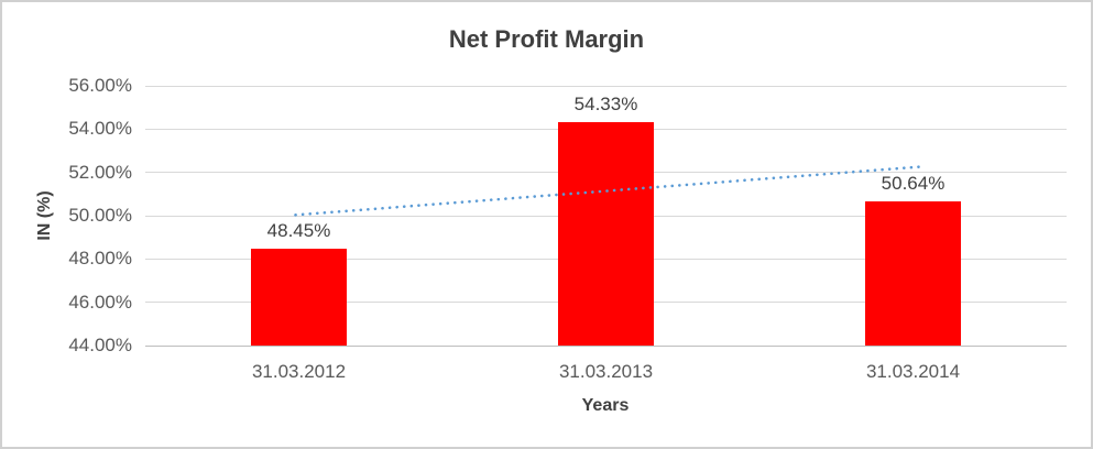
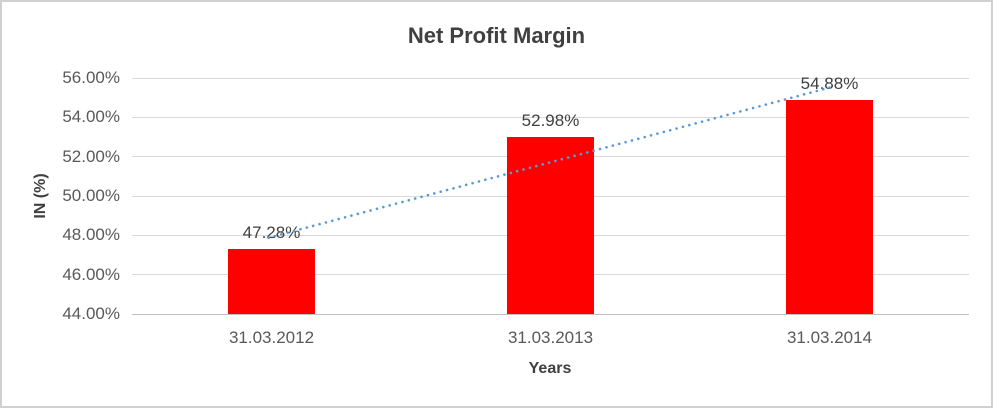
31.03.2012: 48.45% -> 47.28%
31.03.2013: 54.33% -> 52.98%
31.03.2014: 50.64% -> 54.88%
